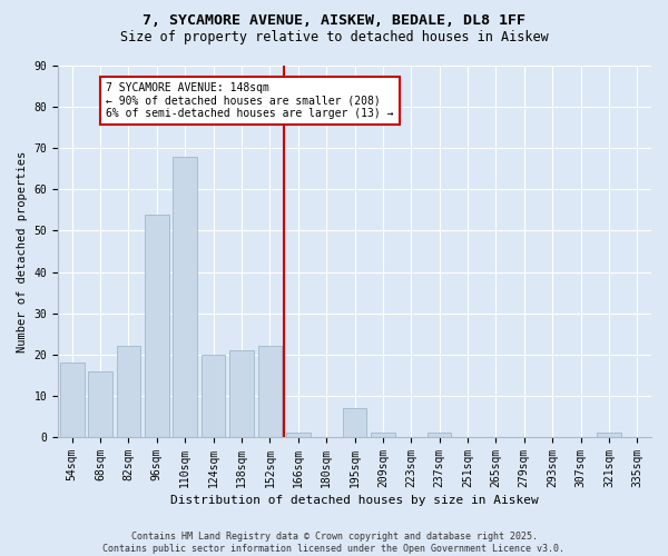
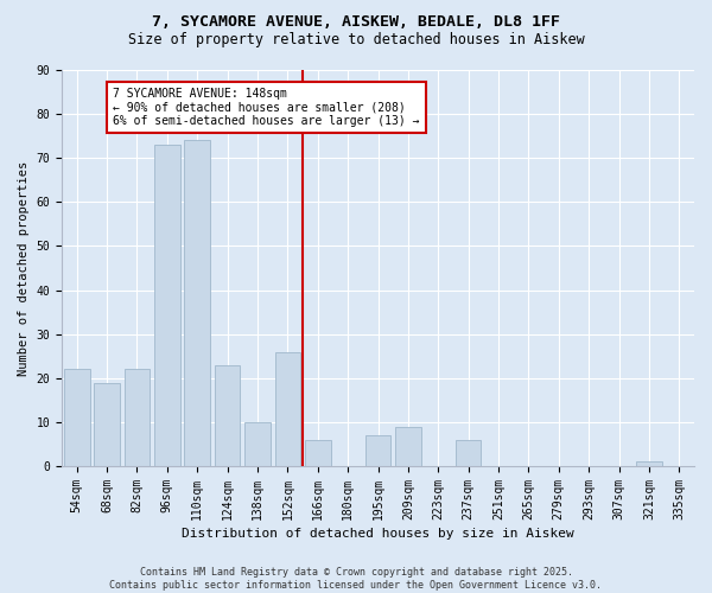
54sqm: 18 -> 22
68sqm: 16 -> 19
96sqm: 54 -> 73
110sqm: 68 -> 74
124sqm: 20 -> 23
138sqm: 21 -> 10
152sqm: 22 -> 26
166sqm: 1 -> 6
209sqm: 1 -> 9
237sqm: 1 -> 6
